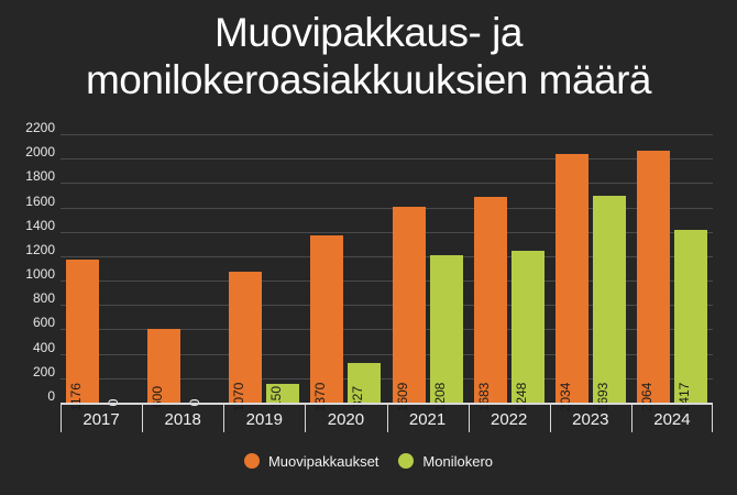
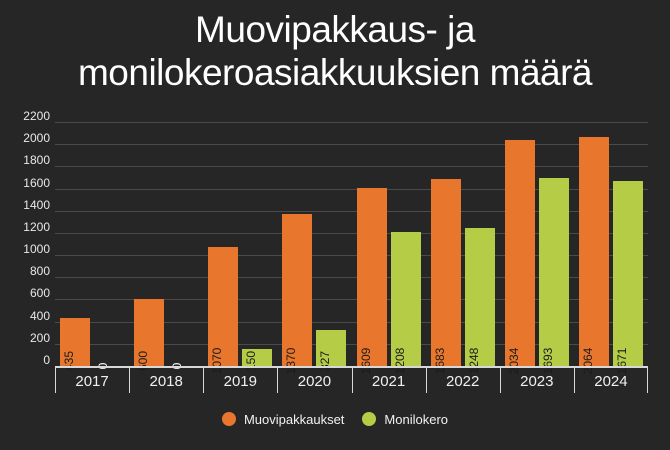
Muovipakkaukset/2017: 1176 -> 435
Monilokero/2024: 1417 -> 1671
